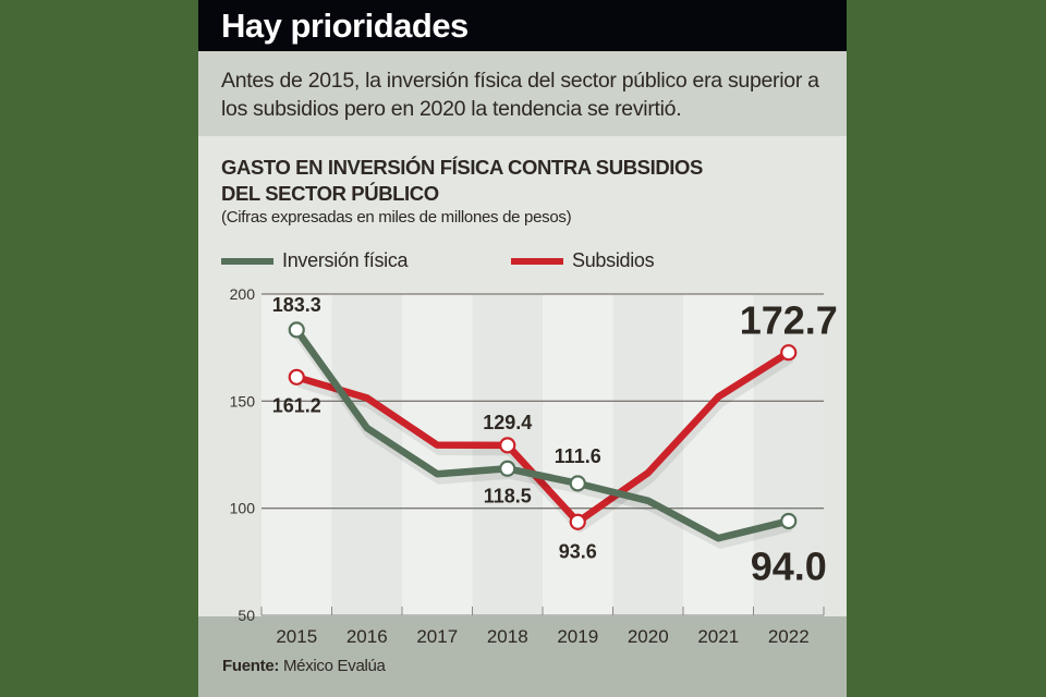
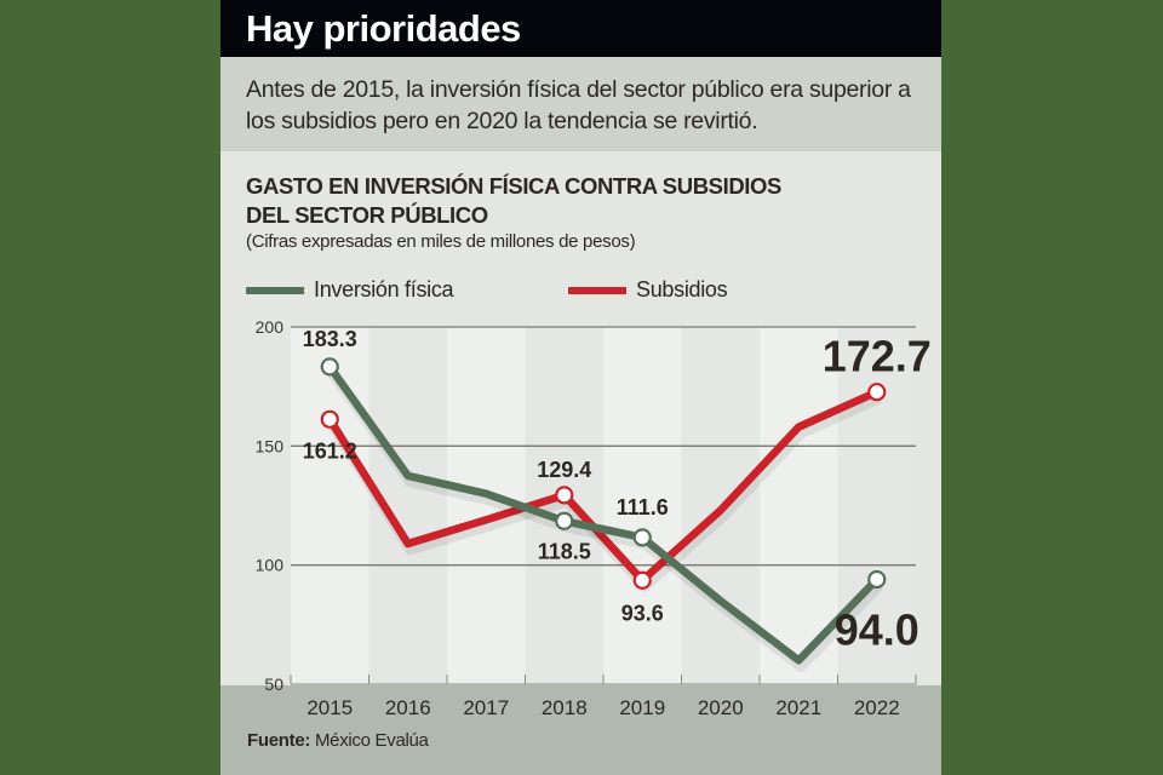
Subsidios/2016: 152 -> 109
Inversión física/2017: 116 -> 130
Subsidios/2017: 130 -> 119
Inversión física/2020: 104 -> 85
Subsidios/2020: 116 -> 123
Inversión física/2021: 86 -> 60
Subsidios/2021: 152 -> 158
